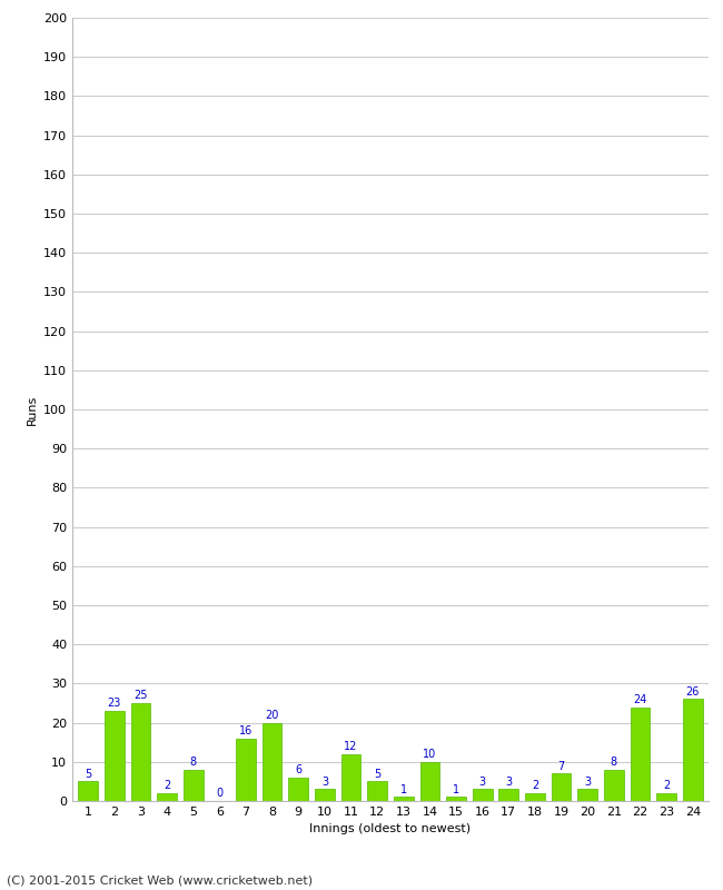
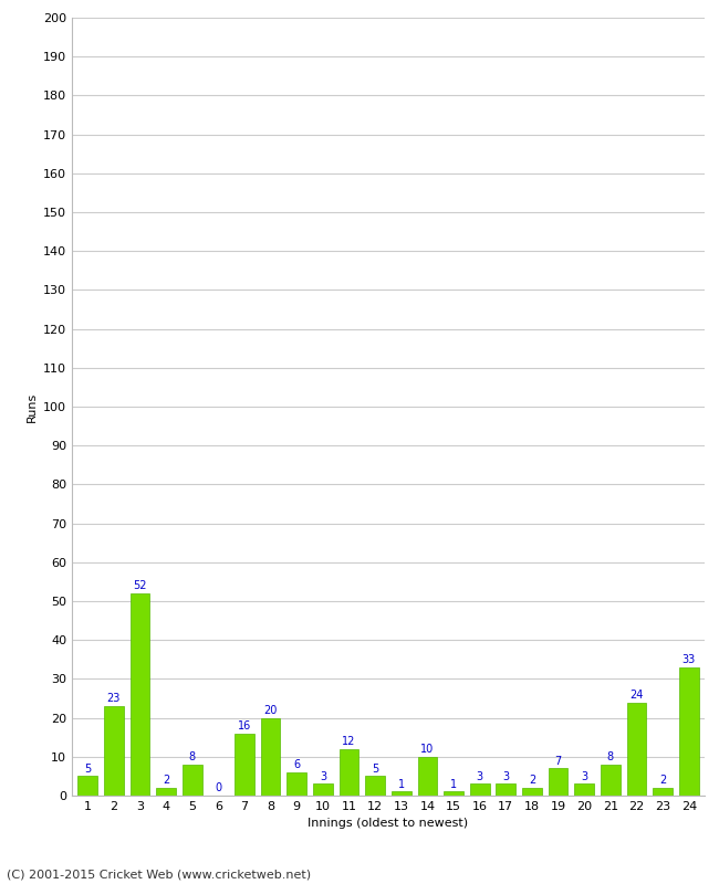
3: 25 -> 52
24: 26 -> 33
